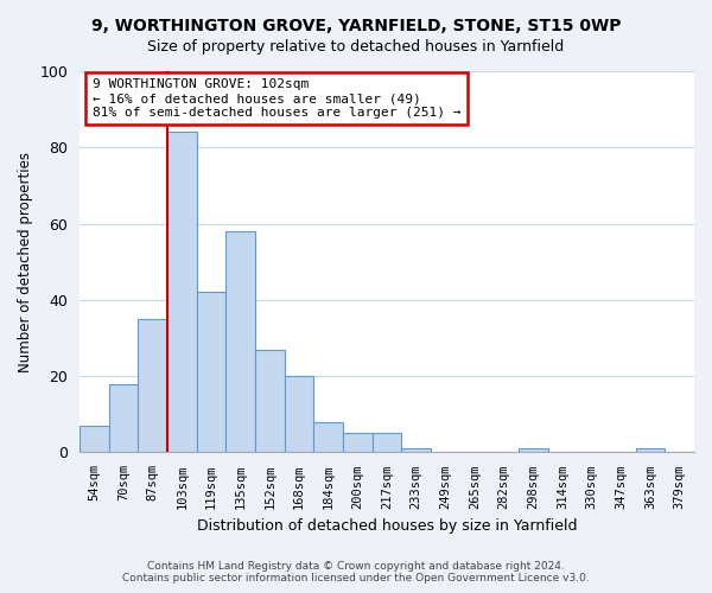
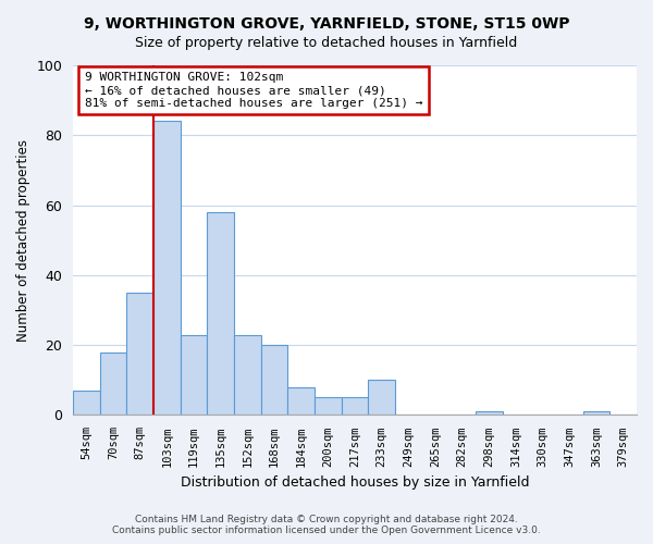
119sqm: 42 -> 23
152sqm: 27 -> 23
233sqm: 1 -> 10
